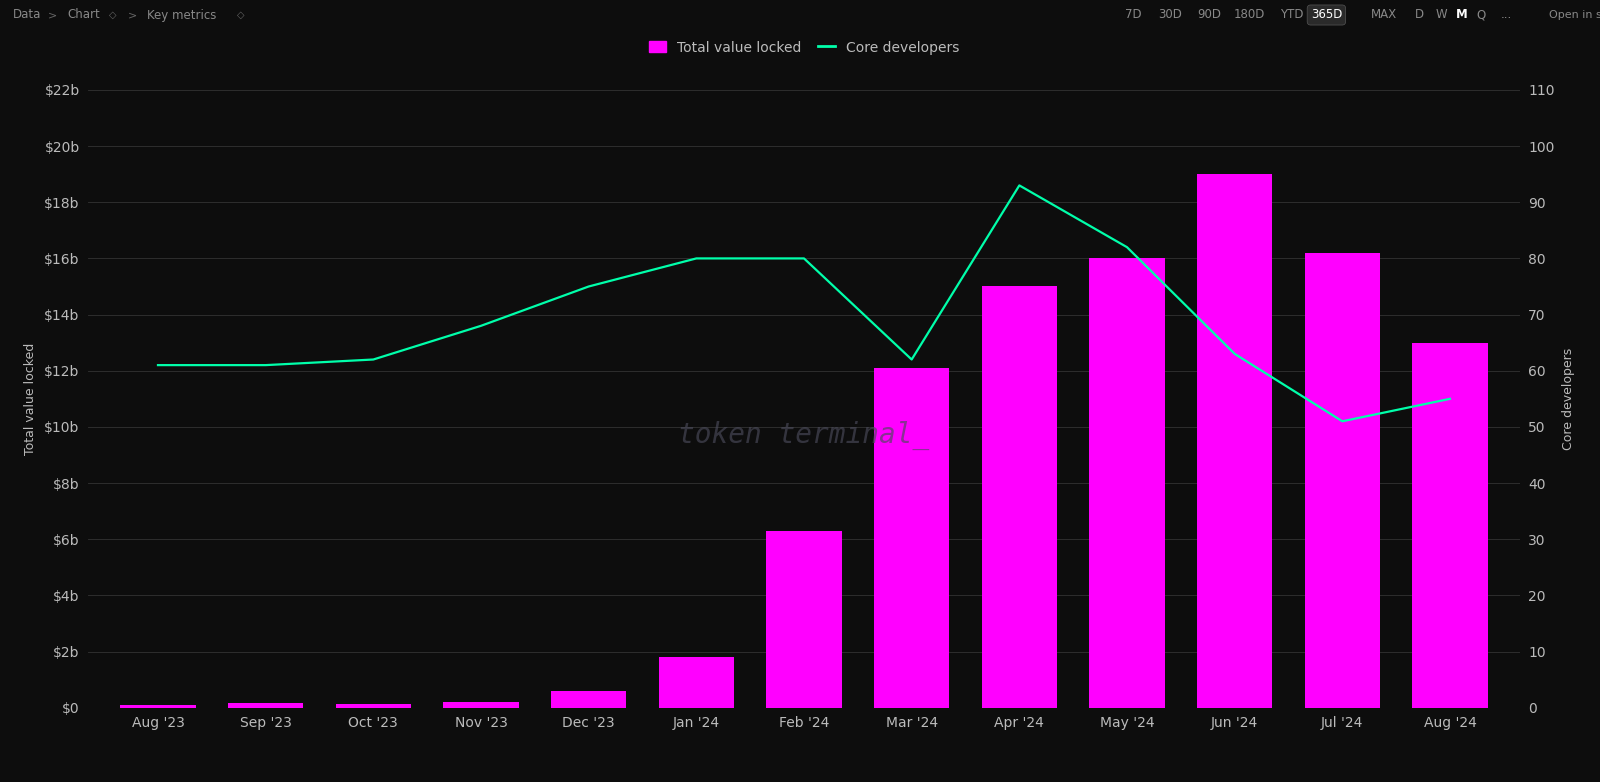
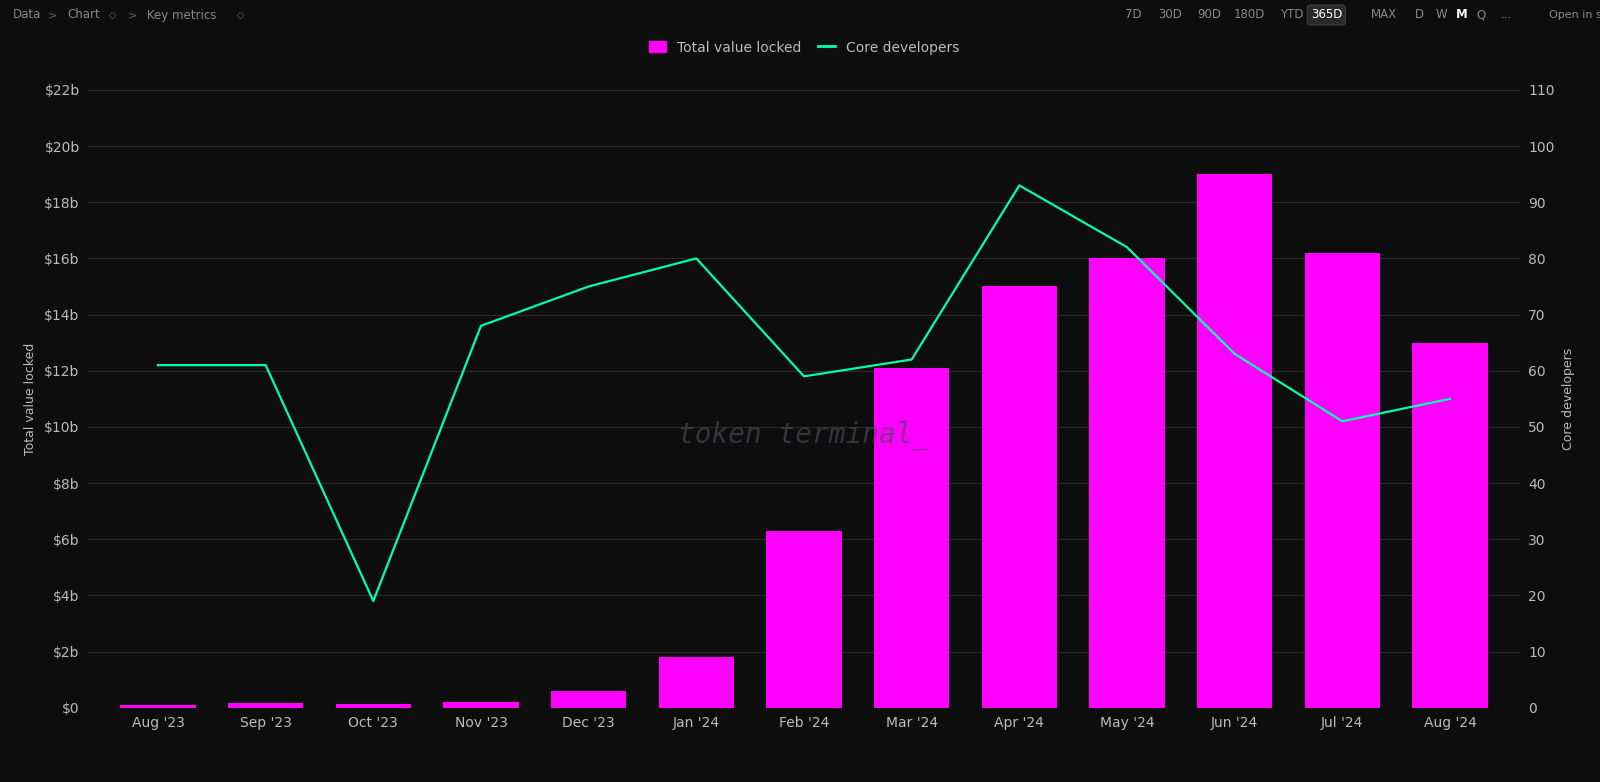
Core developers/Oct '23: 62 -> 19
Core developers/Feb '24: 80 -> 59
